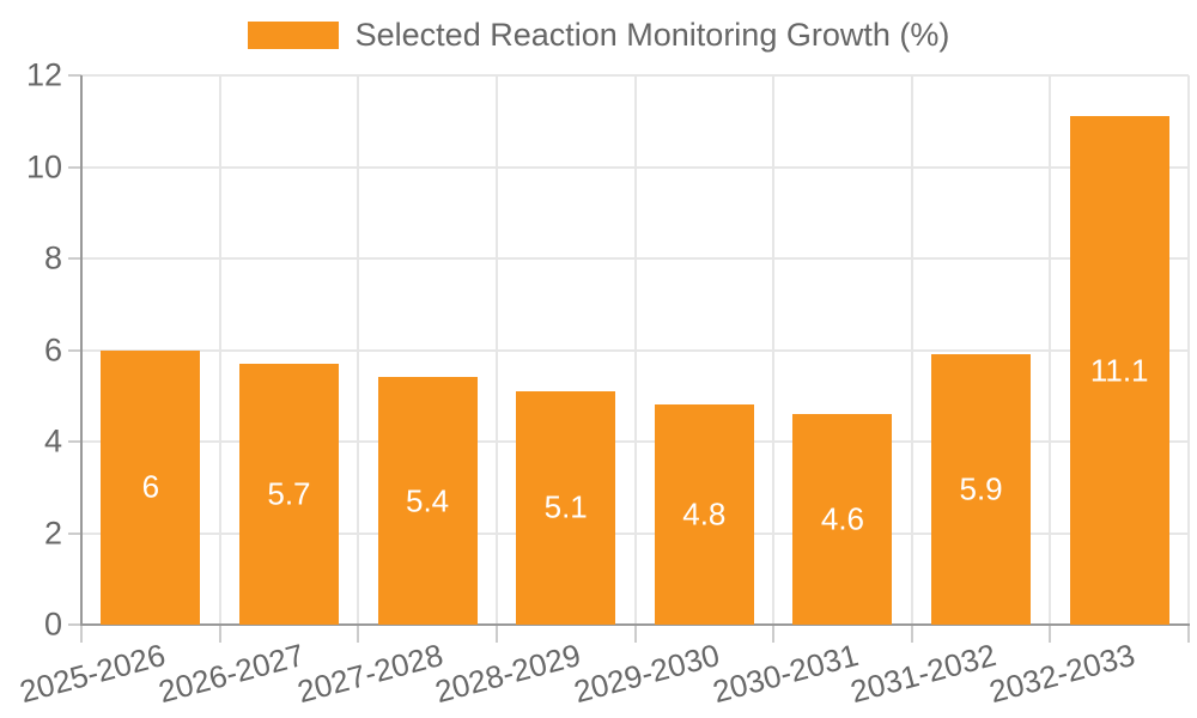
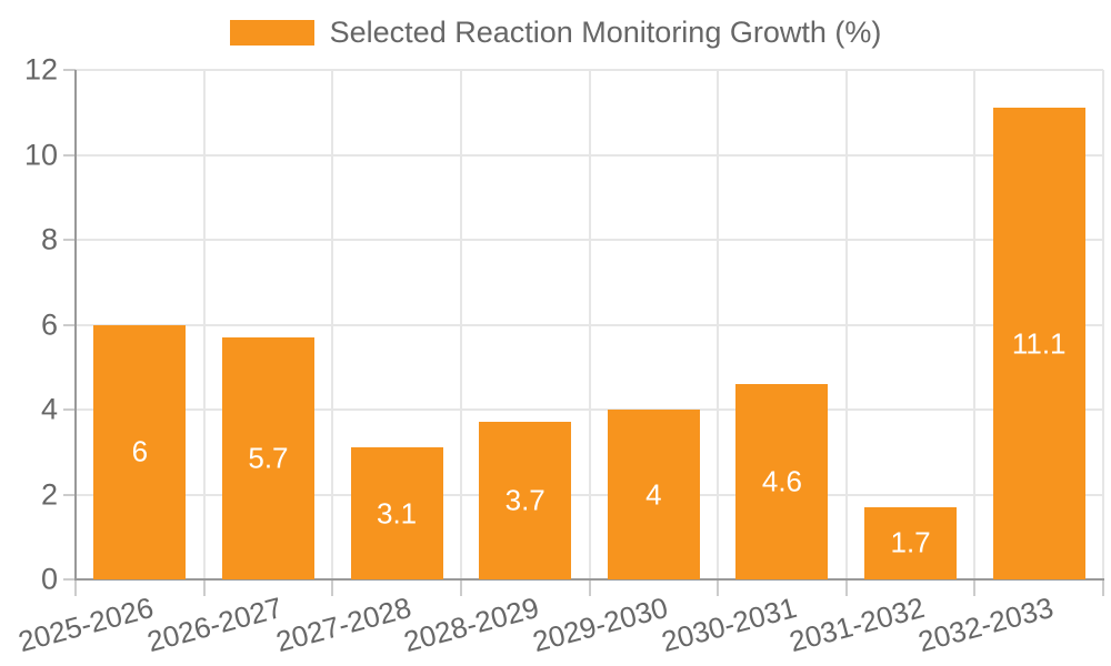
2027-2028: 5.4 -> 3.1
2028-2029: 5.1 -> 3.7
2029-2030: 4.8 -> 4
2031-2032: 5.9 -> 1.7
